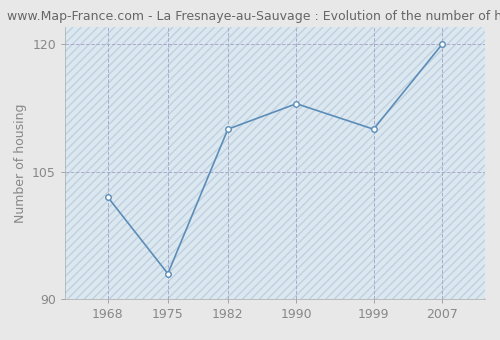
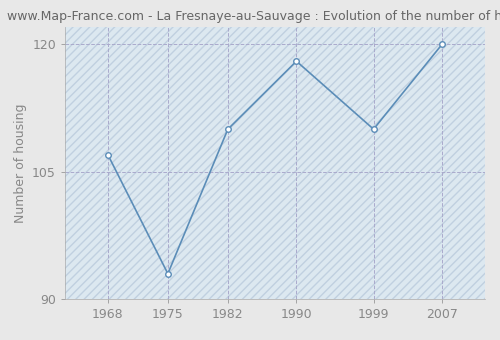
1968: 102 -> 107
1990: 113 -> 118
